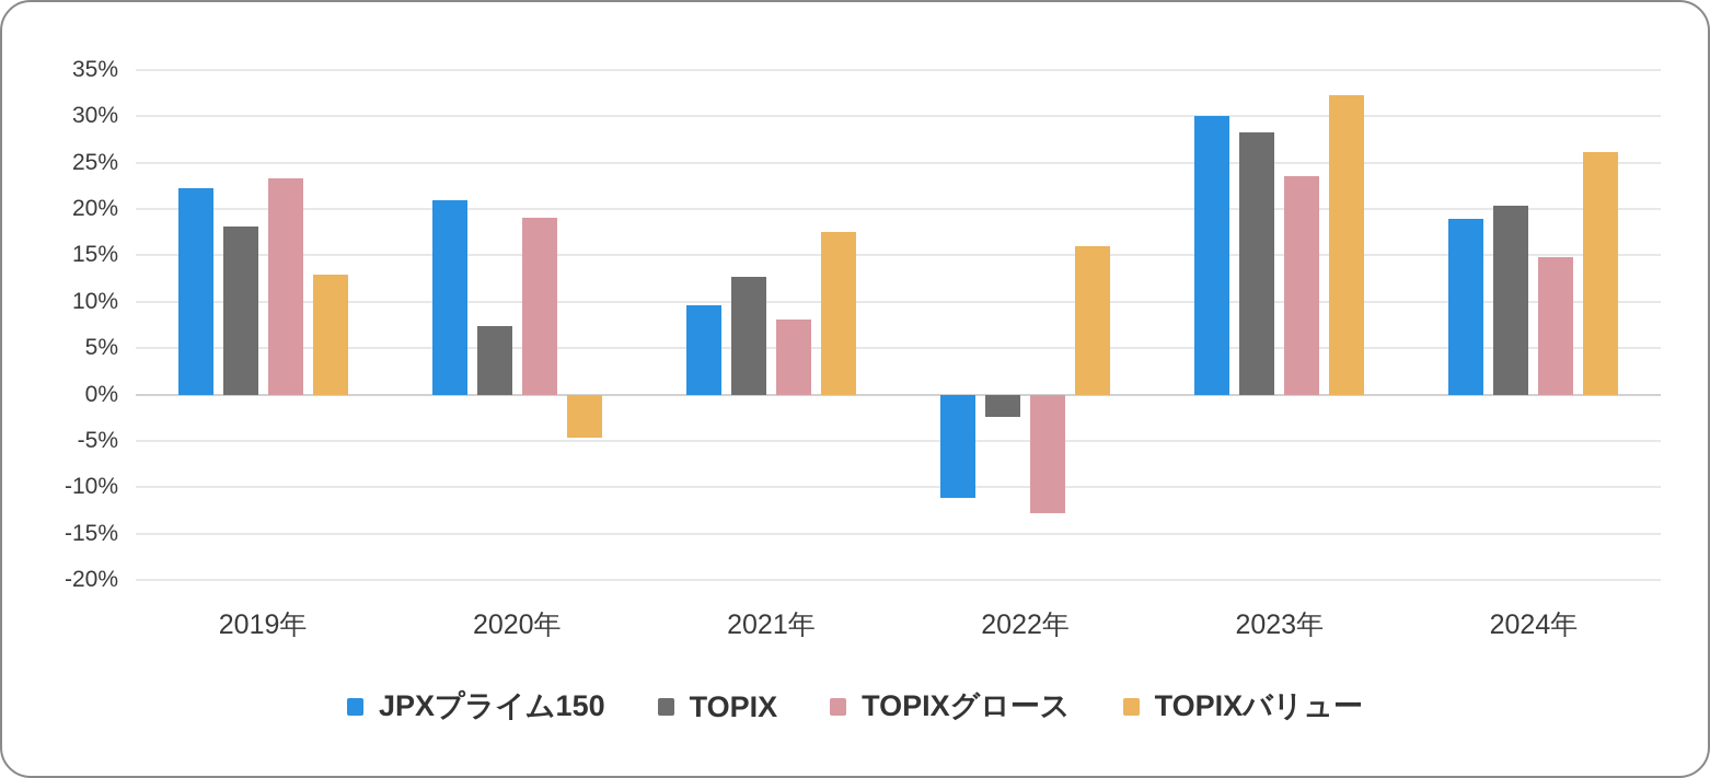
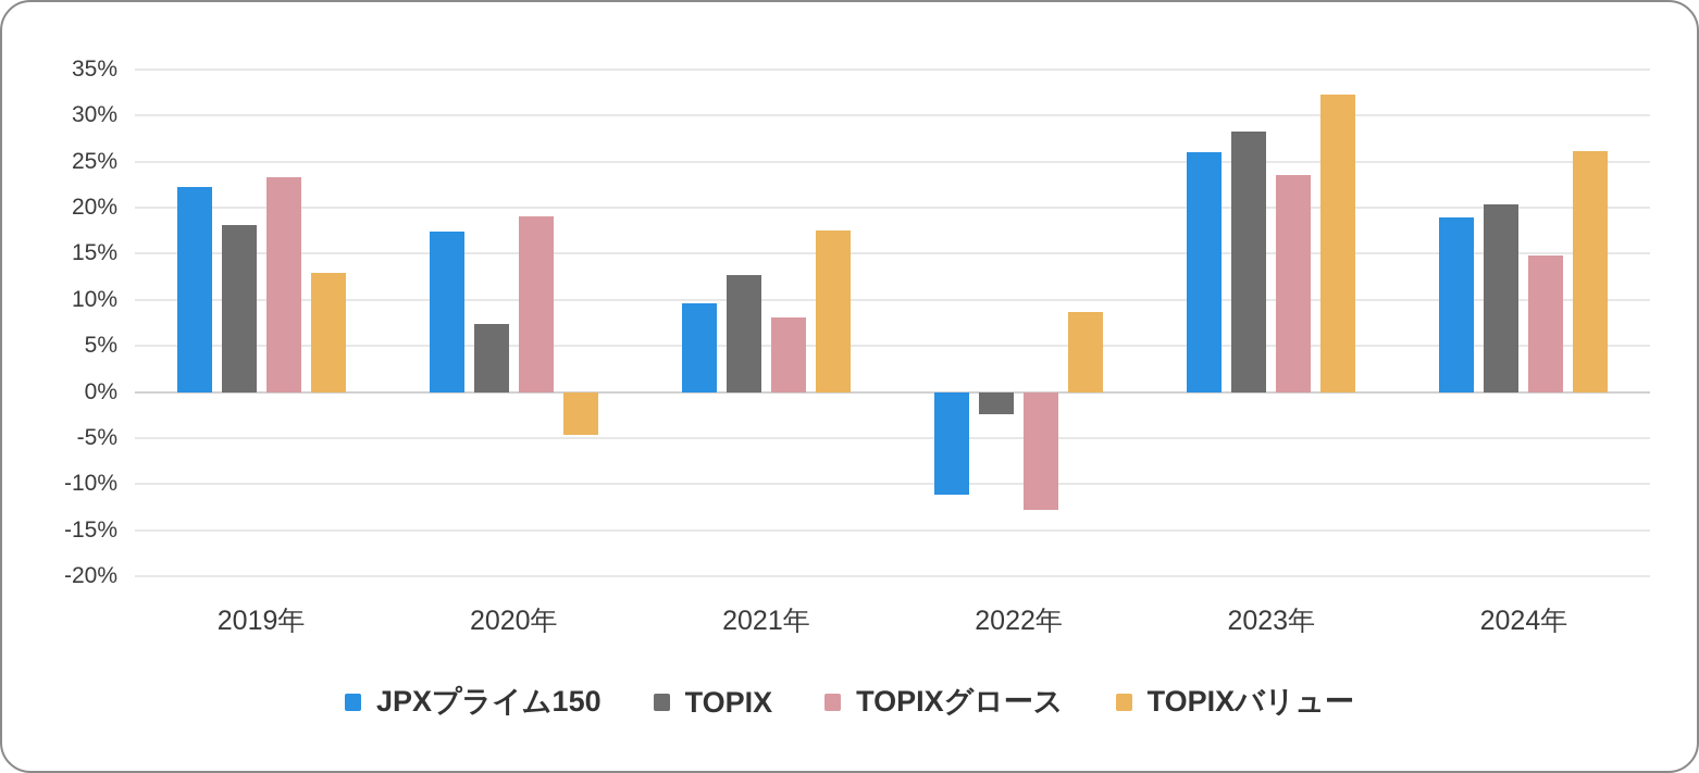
JPXプライム150/2020年: 21% -> 17%
TOPIXバリュー/2022年: 16% -> 9%
JPXプライム150/2023年: 30% -> 26%
